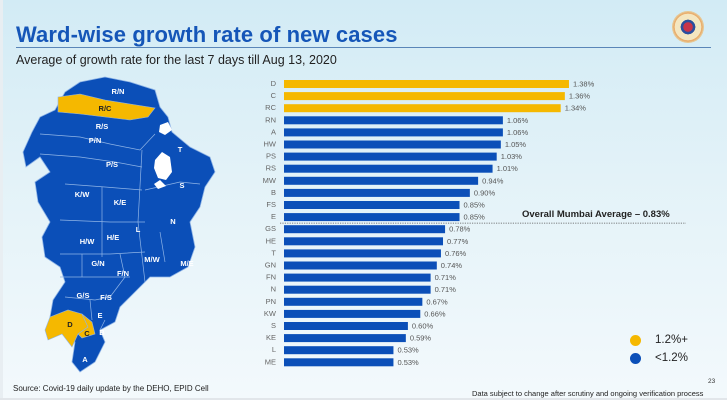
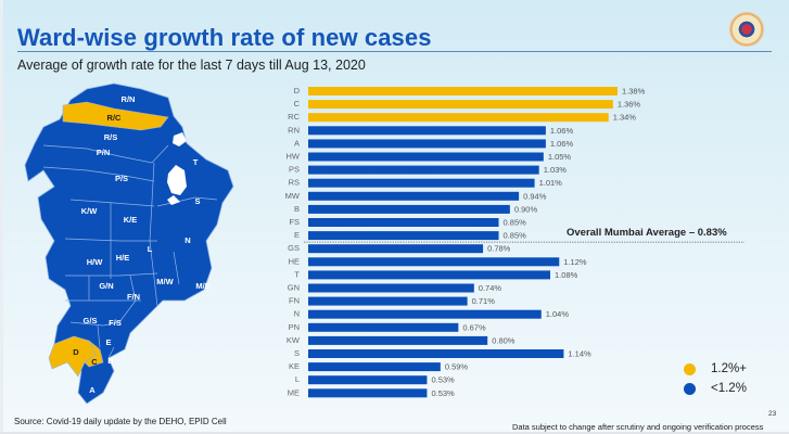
HE: 0.77% -> 1.12%
T: 0.76% -> 1.08%
N: 0.71% -> 1.04%
KW: 0.66% -> 0.80%
S: 0.60% -> 1.14%
